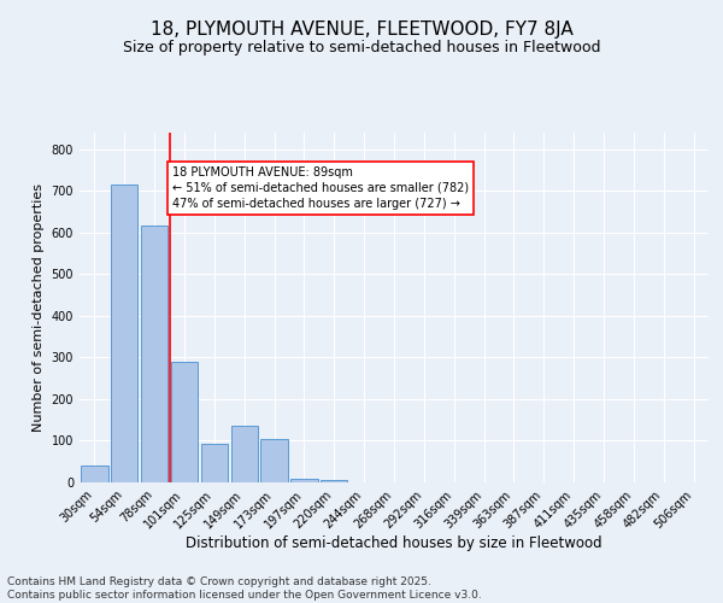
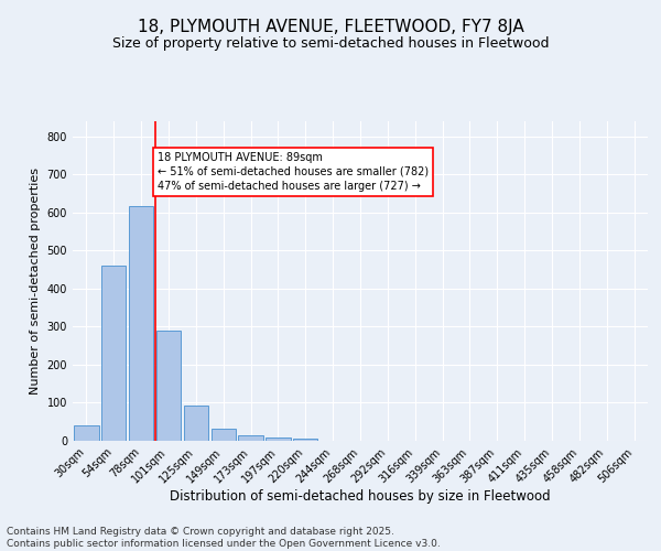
54sqm: 715 -> 460
149sqm: 135 -> 33
173sqm: 105 -> 15
